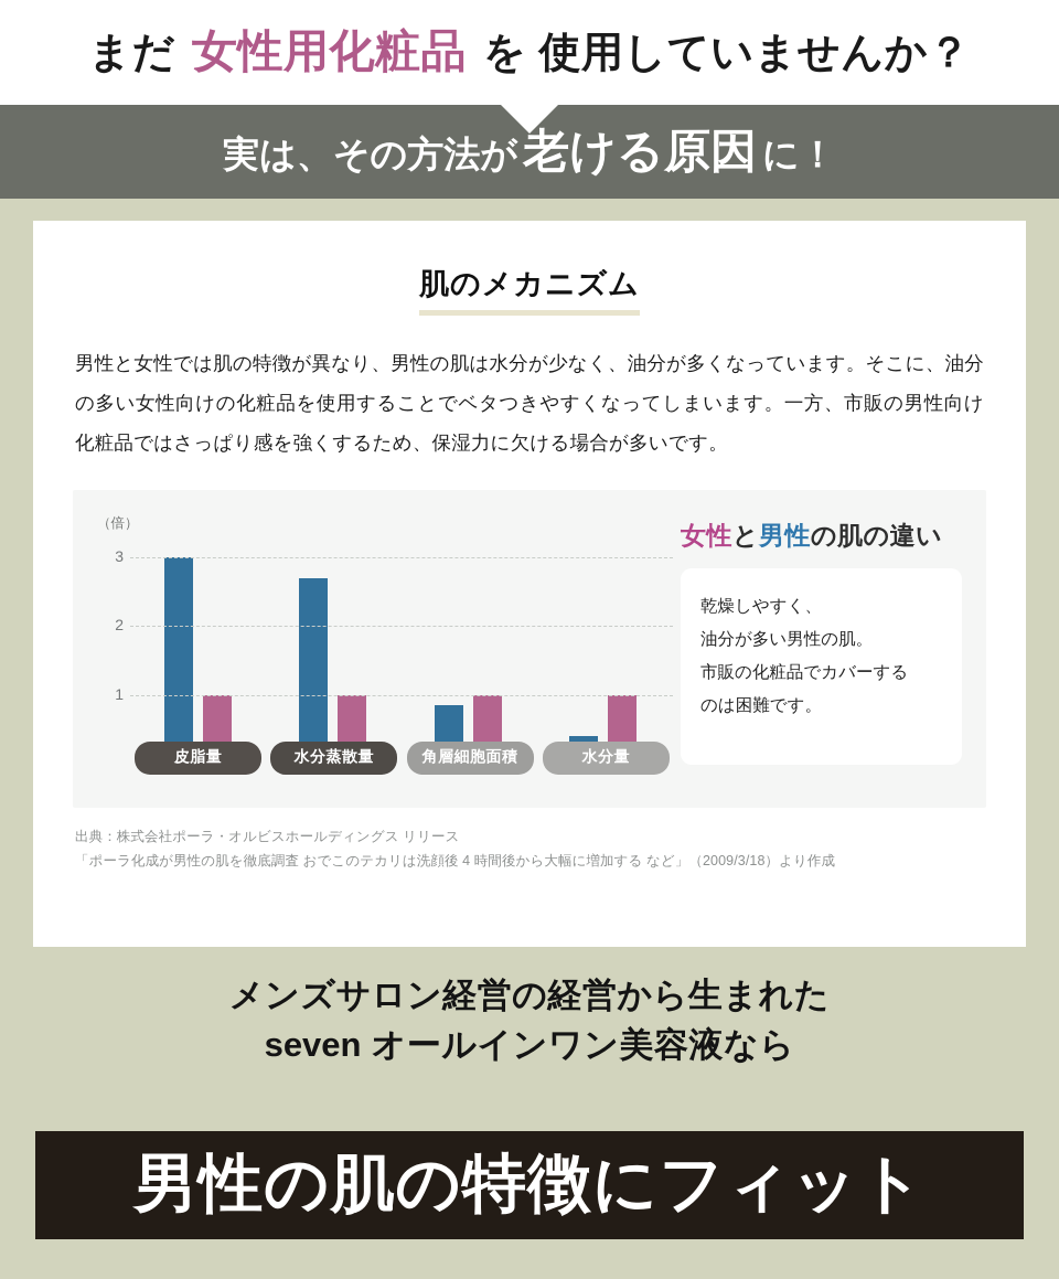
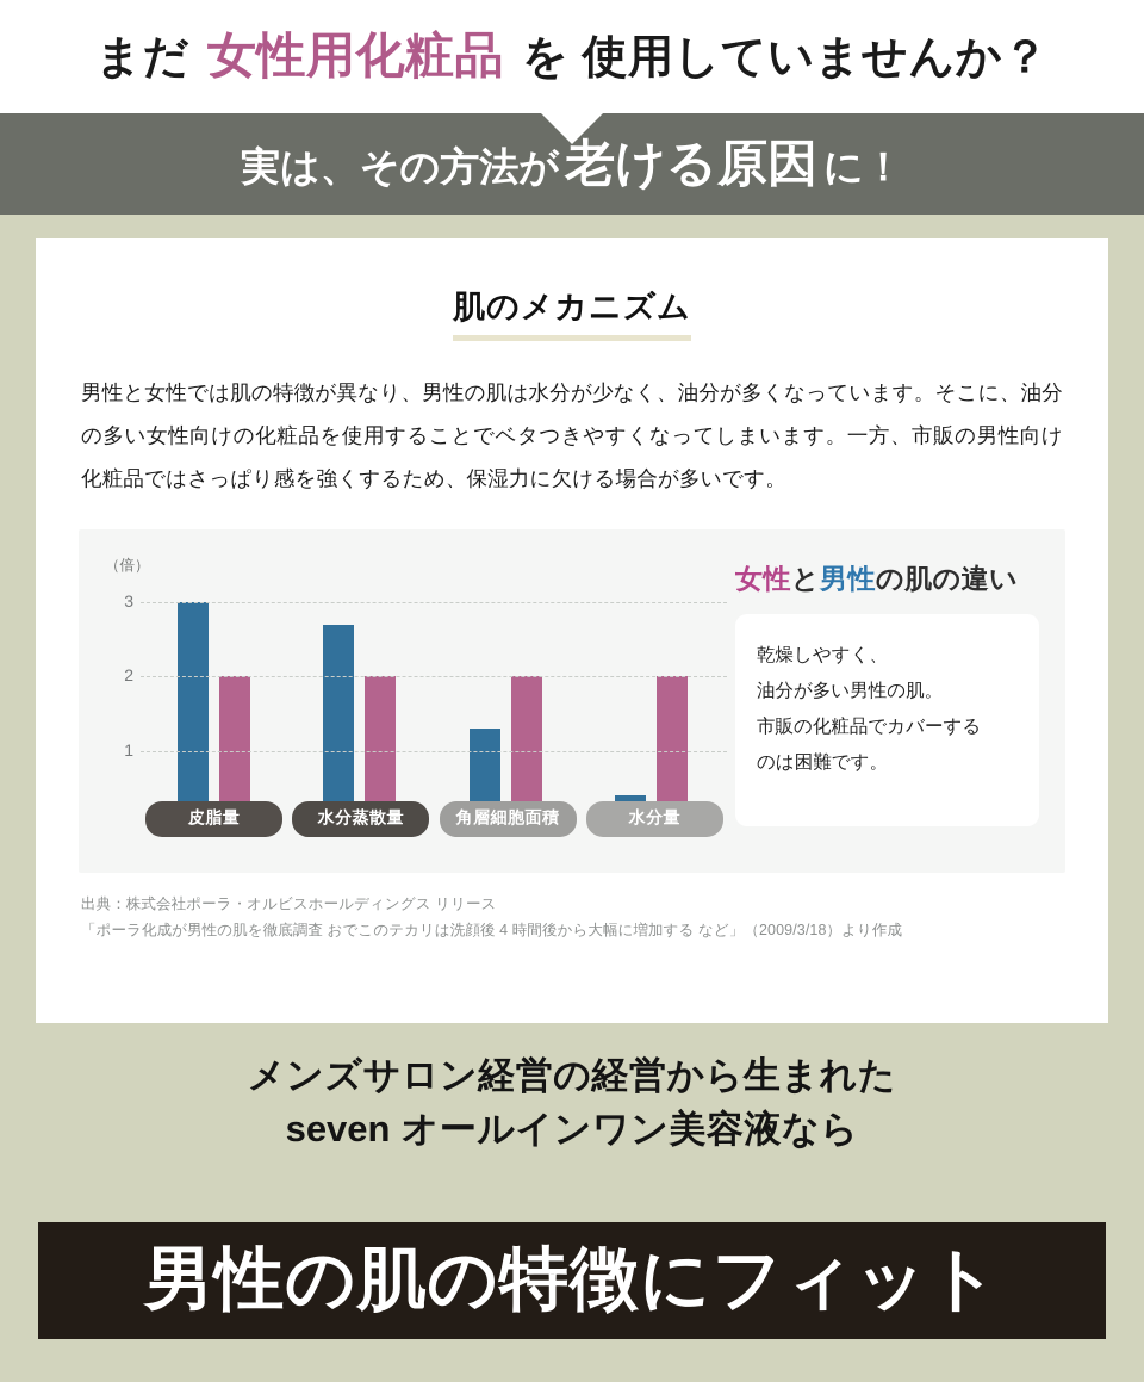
女性/皮脂量: 1 -> 2
女性/水分蒸散量: 1 -> 2
男性/角層細胞面積: 0.8 -> 1.3
女性/角層細胞面積: 1 -> 2
女性/水分量: 1 -> 2
